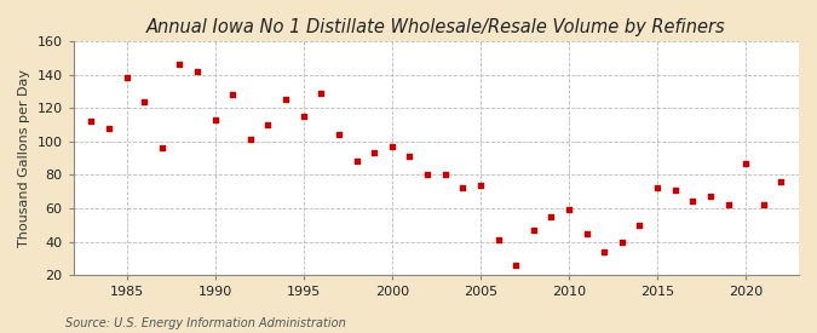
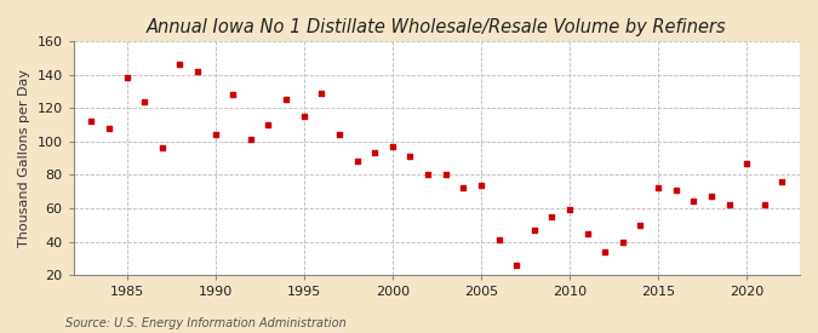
1990: 113 -> 104
